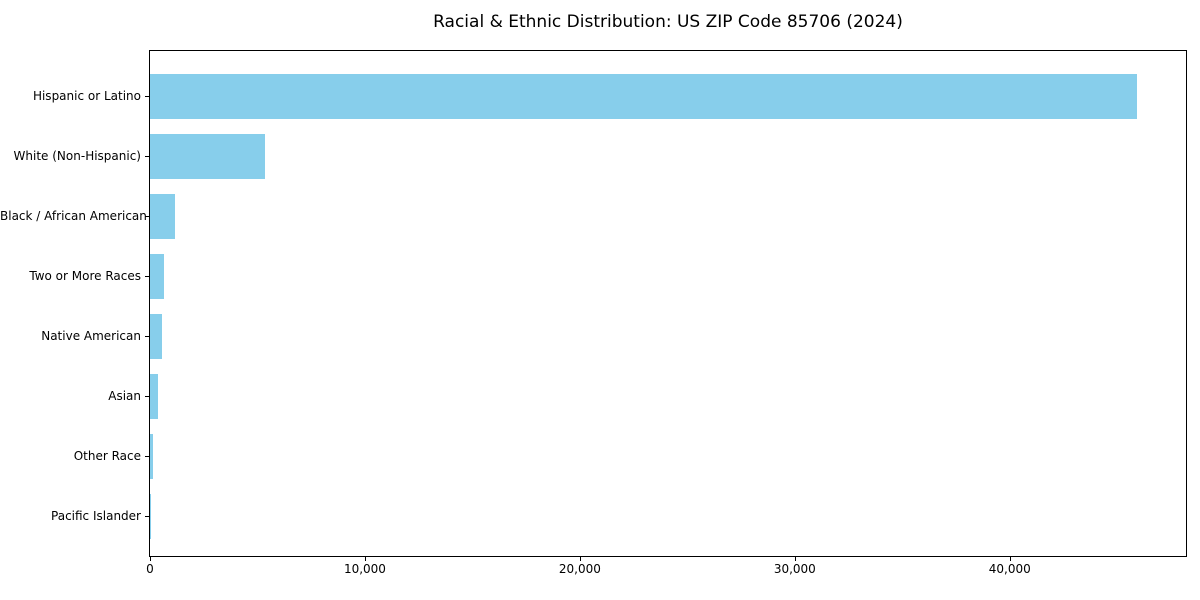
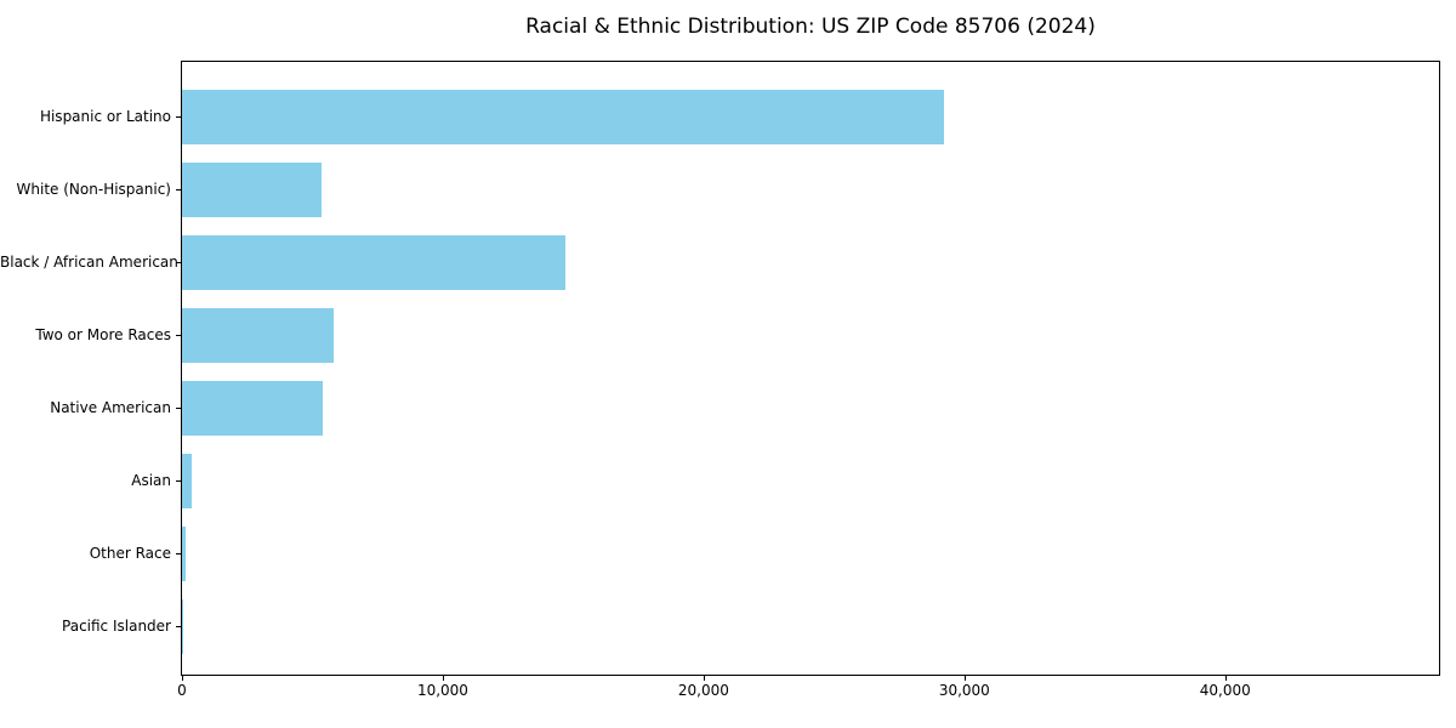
Hispanic or Latino: 45900 -> 29200
Black / African American: 1200 -> 14700
Two or More Races: 600 -> 5800
Native American: 600 -> 5400
